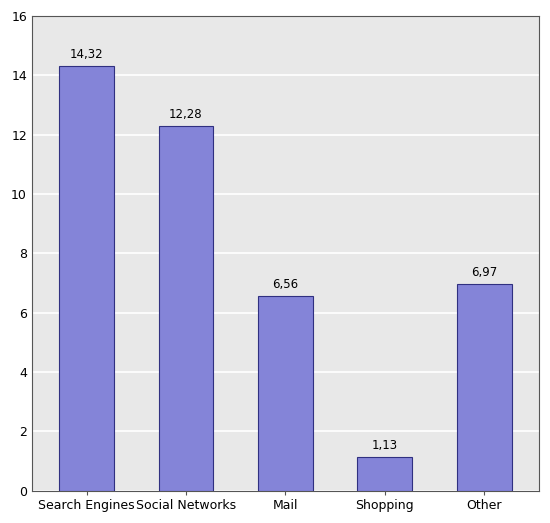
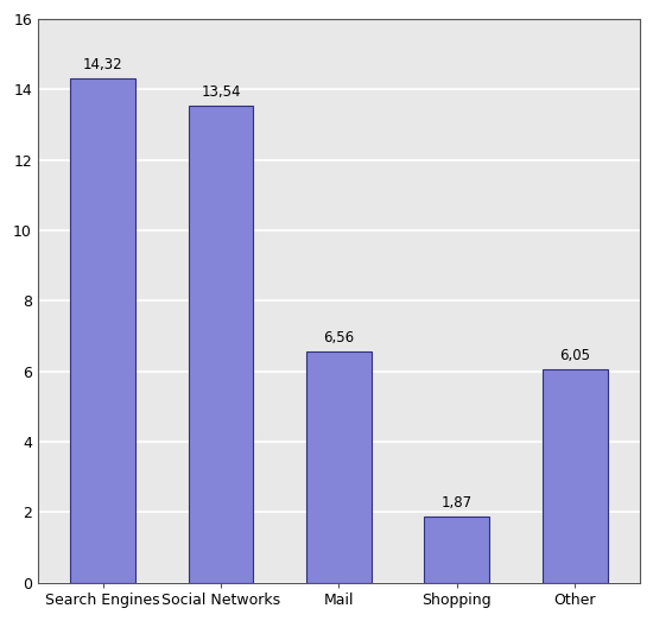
Social Networks: 12,28 -> 13,54
Shopping: 1,13 -> 1,87
Other: 6,97 -> 6,05
